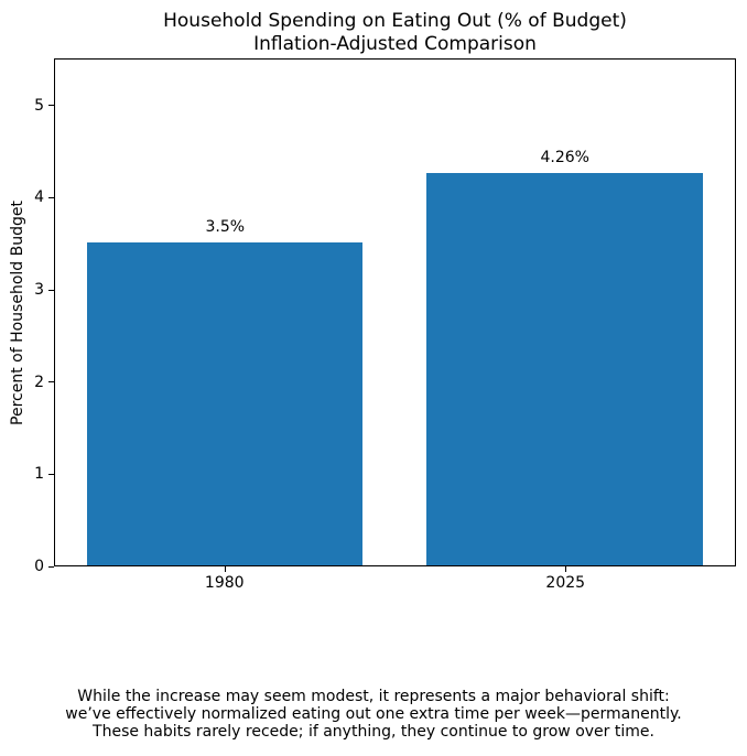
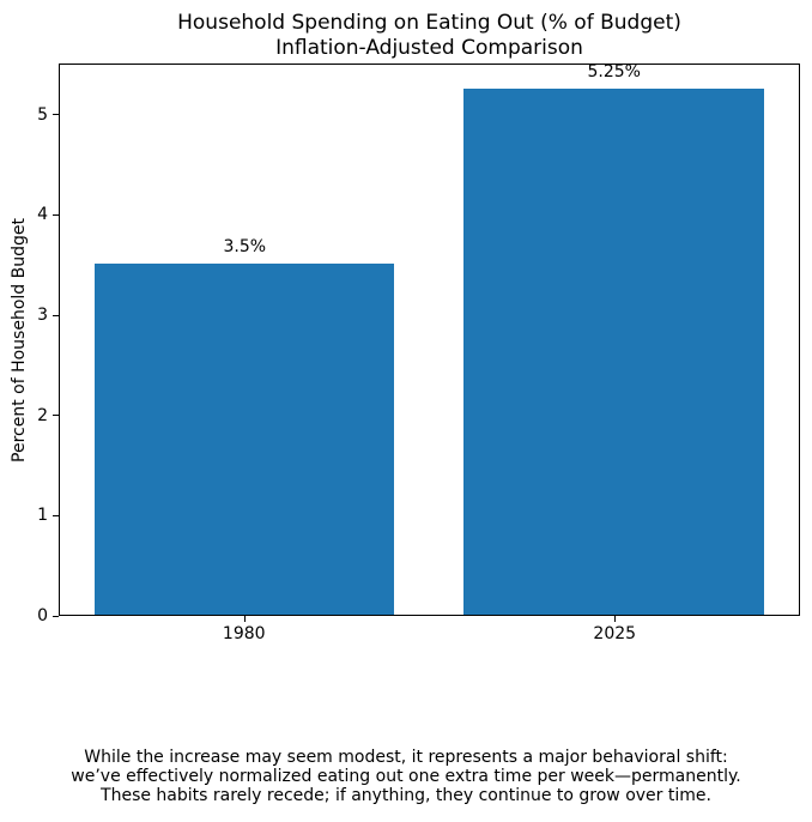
2025: 4.26% -> 5.25%
